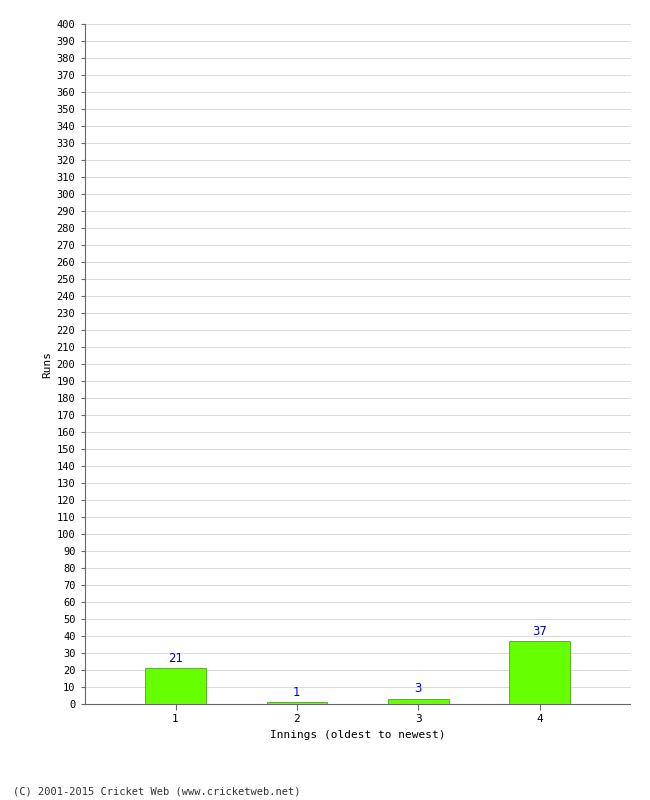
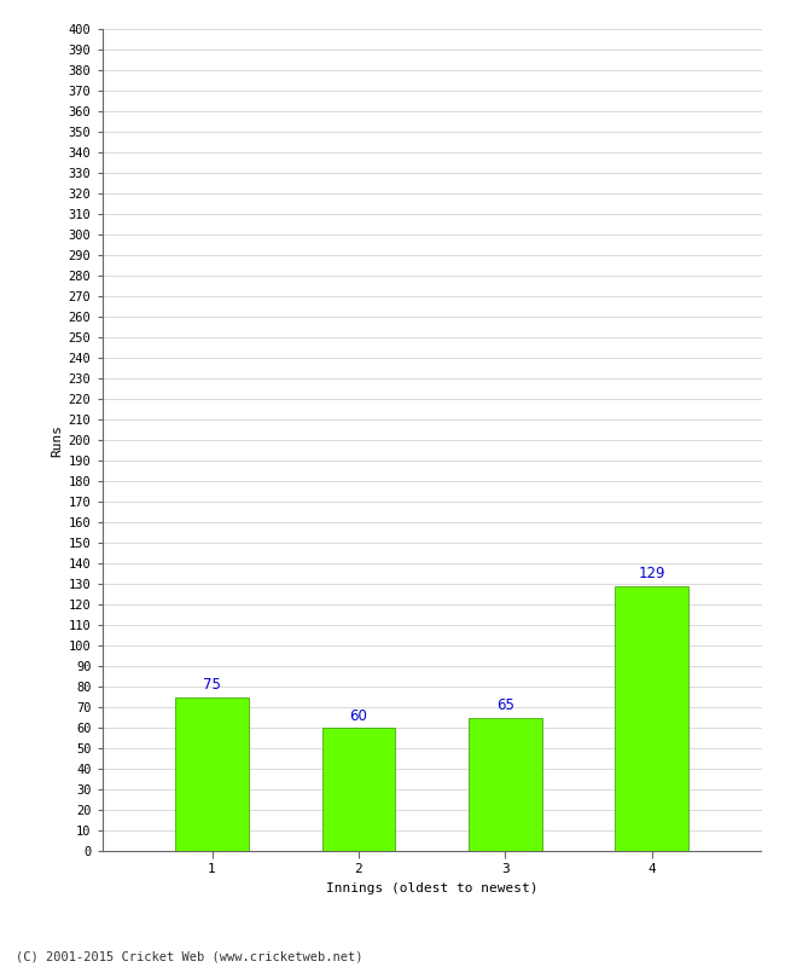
1: 21 -> 75
2: 1 -> 60
3: 3 -> 65
4: 37 -> 129
